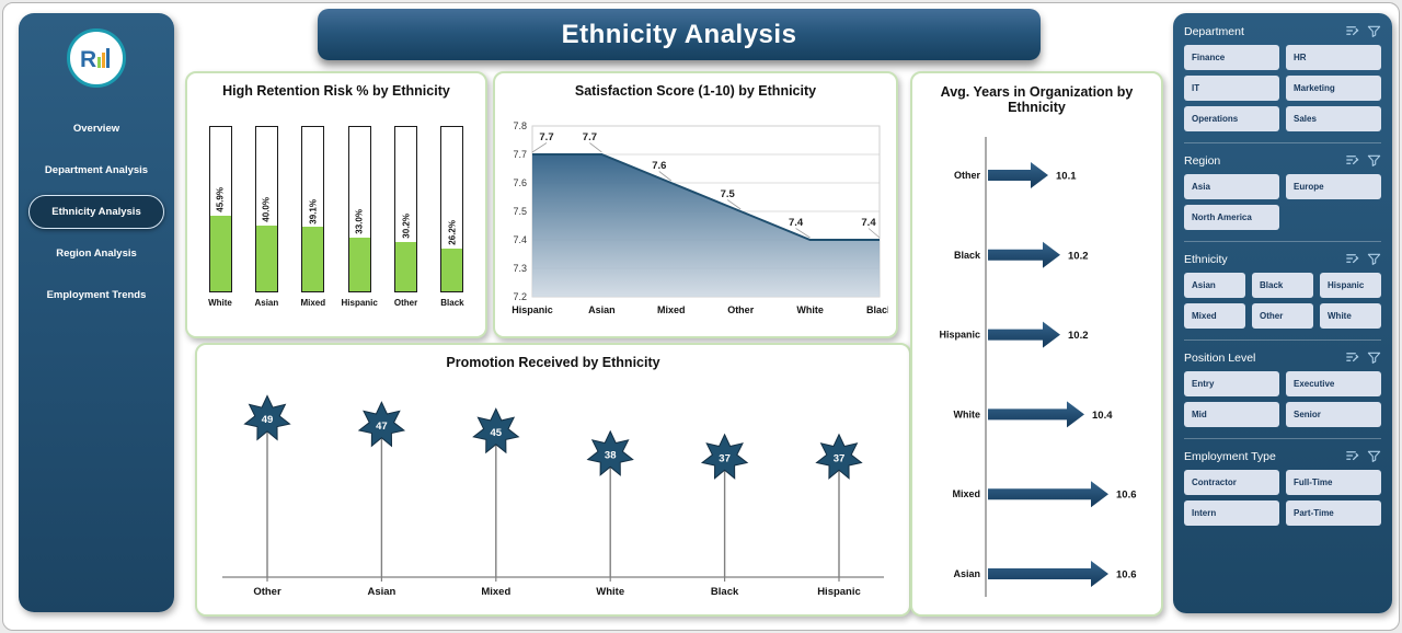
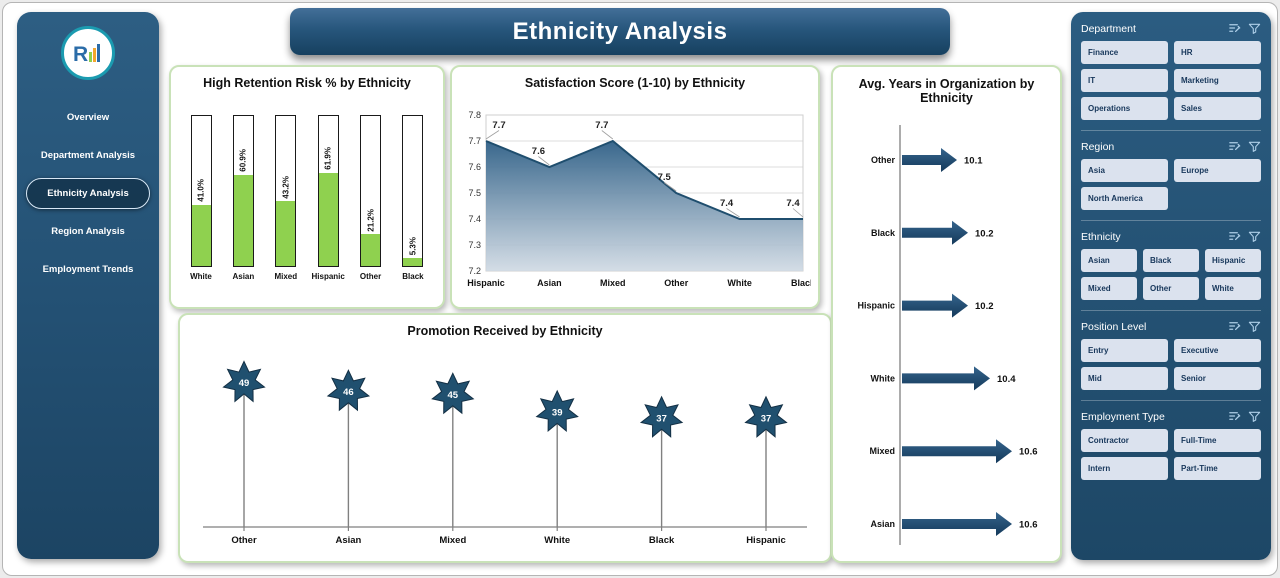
High Retention Risk % by Ethnicity/White: 45.9% -> 41.0%
High Retention Risk % by Ethnicity/Asian: 40.0% -> 60.9%
High Retention Risk % by Ethnicity/Mixed: 39.1% -> 43.2%
High Retention Risk % by Ethnicity/Hispanic: 33.0% -> 61.9%
High Retention Risk % by Ethnicity/Other: 30.2% -> 21.2%
High Retention Risk % by Ethnicity/Black: 26.2% -> 5.3%
Satisfaction Score (1-10) by Ethnicity/Asian: 7.7 -> 7.6
Satisfaction Score (1-10) by Ethnicity/Mixed: 7.6 -> 7.7
Promotion Received by Ethnicity/Asian: 47 -> 46
Promotion Received by Ethnicity/White: 38 -> 39
